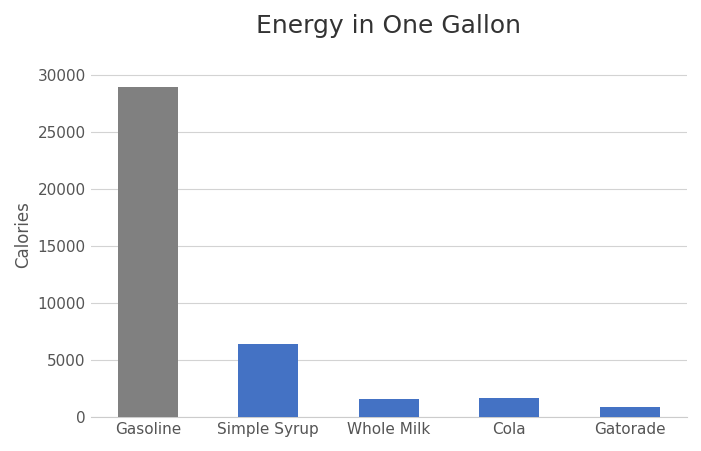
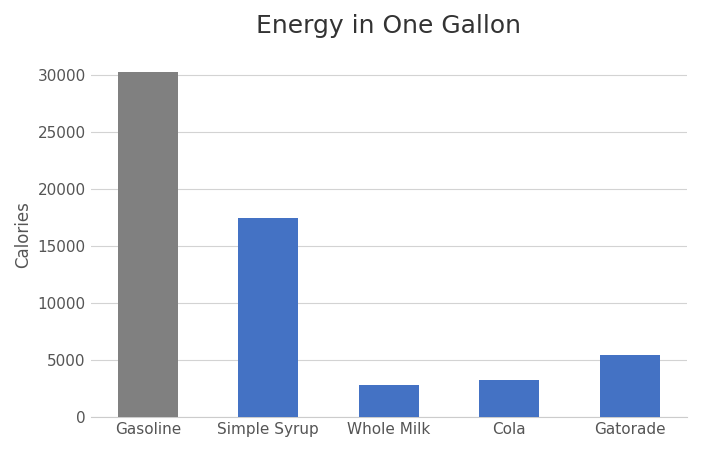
Gasoline: 29000 -> 30300
Simple Syrup: 6400 -> 17500
Whole Milk: 1600 -> 2800
Cola: 1700 -> 3300
Gatorade: 900 -> 5500
